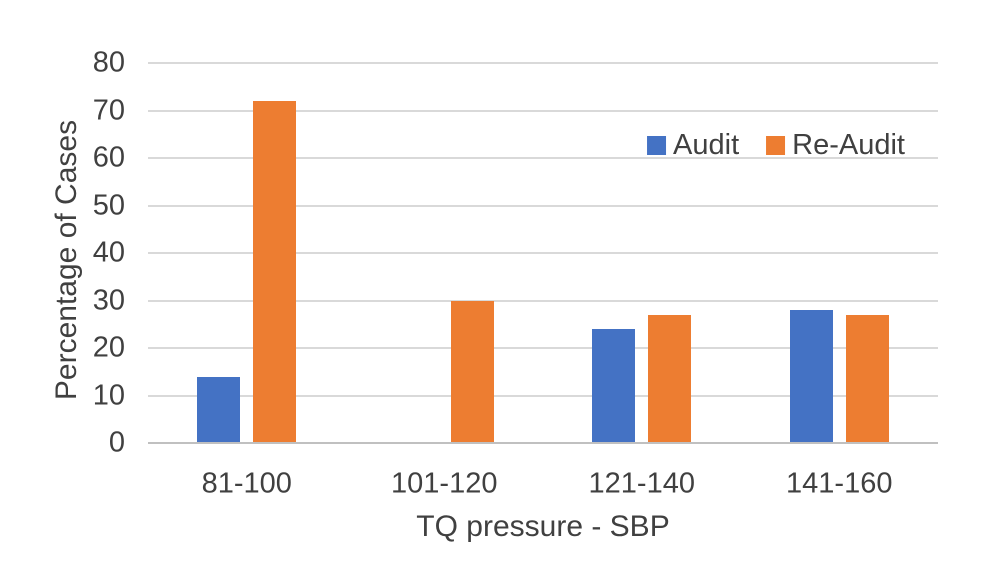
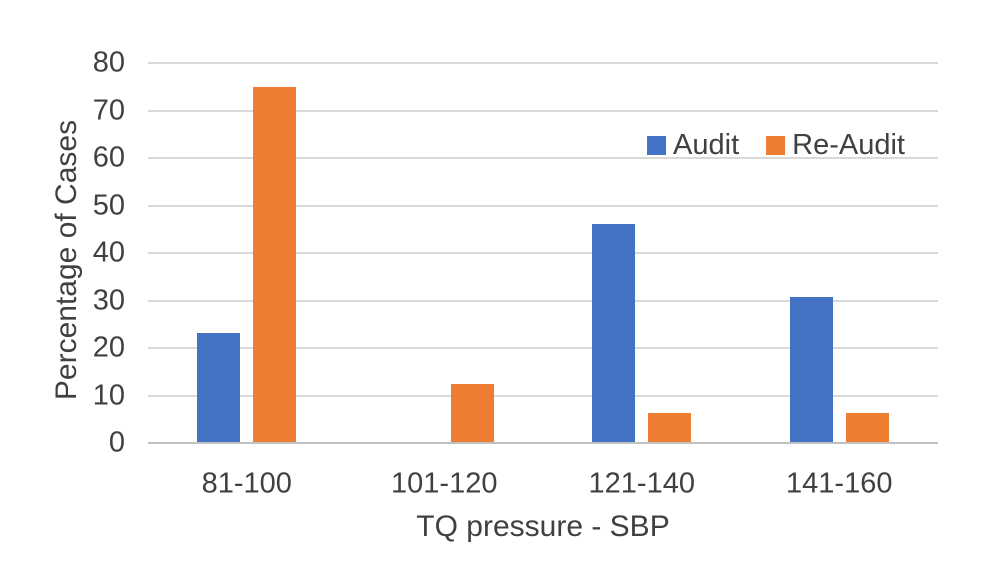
Audit/81-100: 14 -> 23
Re-Audit/81-100: 72 -> 75
Re-Audit/101-120: 30 -> 12
Audit/121-140: 24 -> 46
Re-Audit/121-140: 27 -> 6
Audit/141-160: 28 -> 31
Re-Audit/141-160: 27 -> 6
